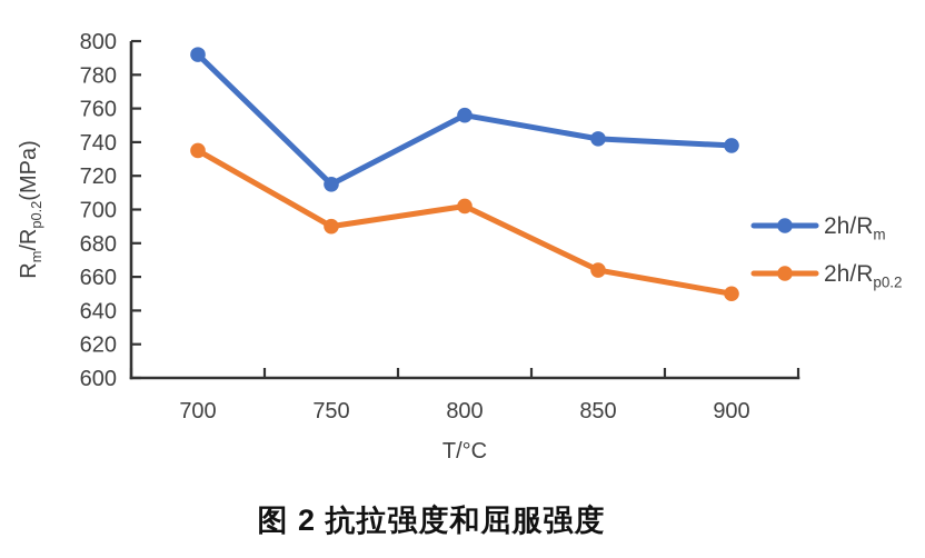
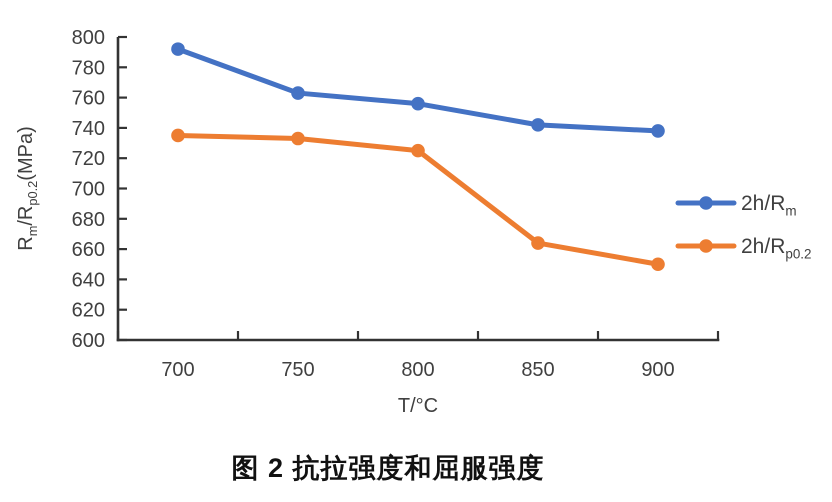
2h/Rm/750: 715 -> 763
2h/Rp0.2/750: 690 -> 733
2h/Rp0.2/800: 702 -> 725
